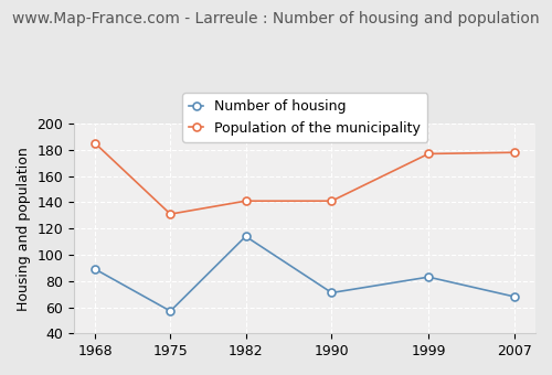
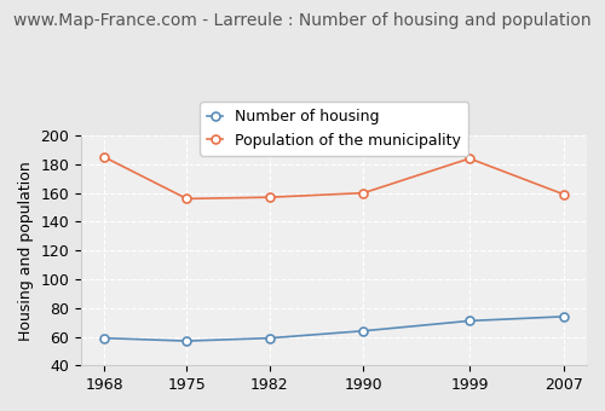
Number of housing/1968: 89 -> 59
Population of the municipality/1975: 131 -> 156
Number of housing/1982: 114 -> 59
Population of the municipality/1982: 141 -> 157
Number of housing/1990: 71 -> 64
Population of the municipality/1990: 141 -> 160
Number of housing/1999: 83 -> 71
Population of the municipality/1999: 177 -> 184
Number of housing/2007: 68 -> 74
Population of the municipality/2007: 178 -> 159
